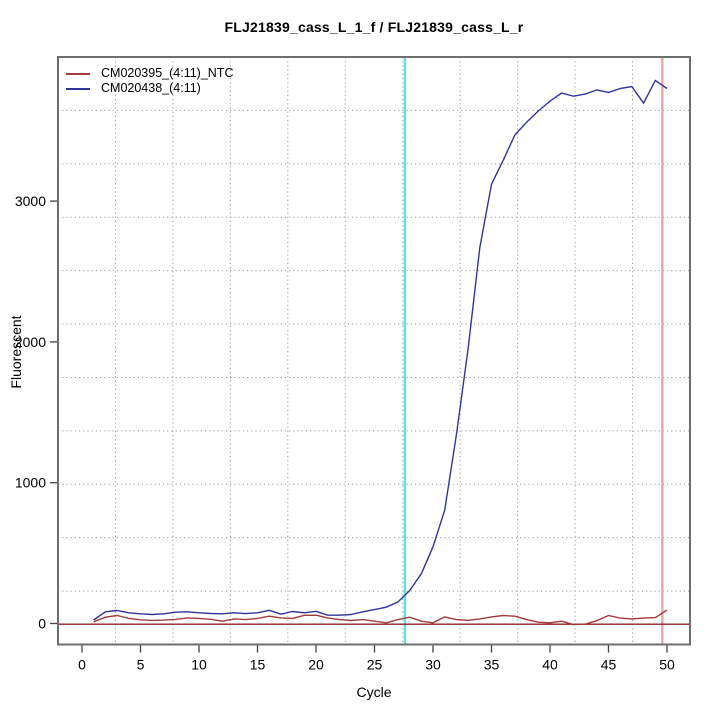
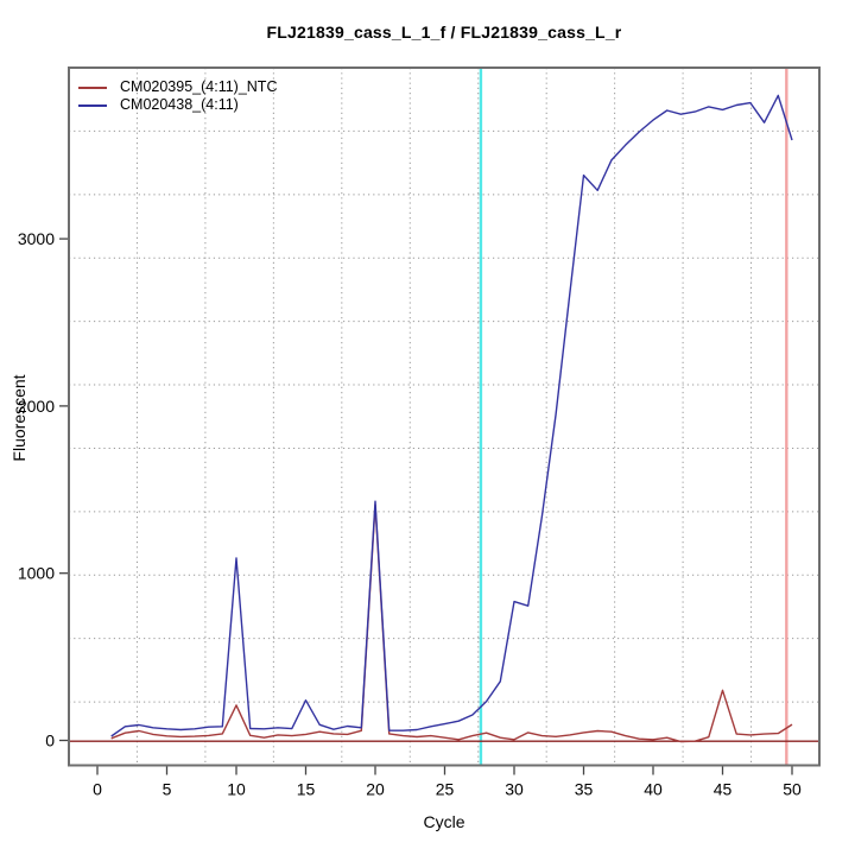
CM020395_(4:11)_NTC/10: 40 -> 210
CM020438_(4:11)/10: 80 -> 1090
CM020438_(4:11)/15: 80 -> 240
CM020395_(4:11)_NTC/20: 60 -> 1410
CM020438_(4:11)/20: 90 -> 1430
CM020438_(4:11)/30: 540 -> 830
CM020438_(4:11)/35: 3120 -> 3380
CM020395_(4:11)_NTC/45: 60 -> 300
CM020438_(4:11)/50: 3800 -> 3590
